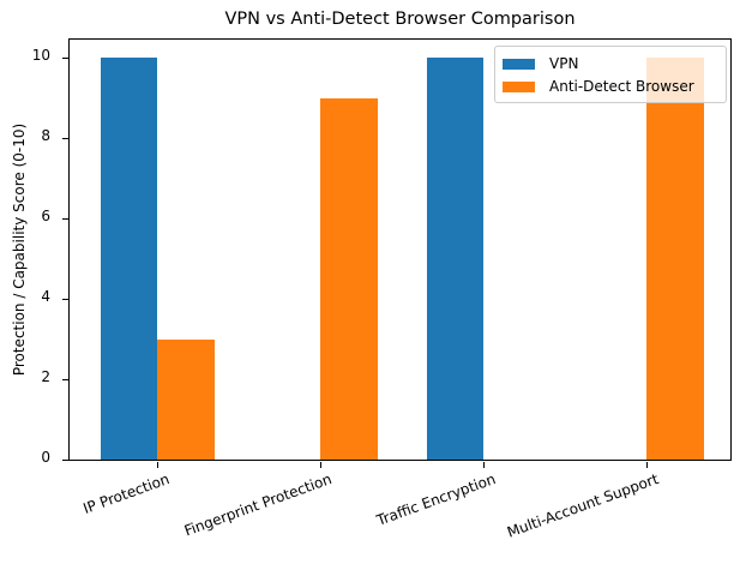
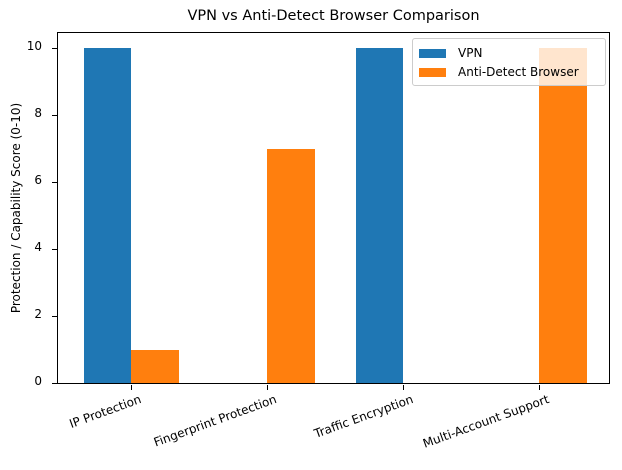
Anti-Detect Browser/IP Protection: 3 -> 1
Anti-Detect Browser/Fingerprint Protection: 9 -> 7
